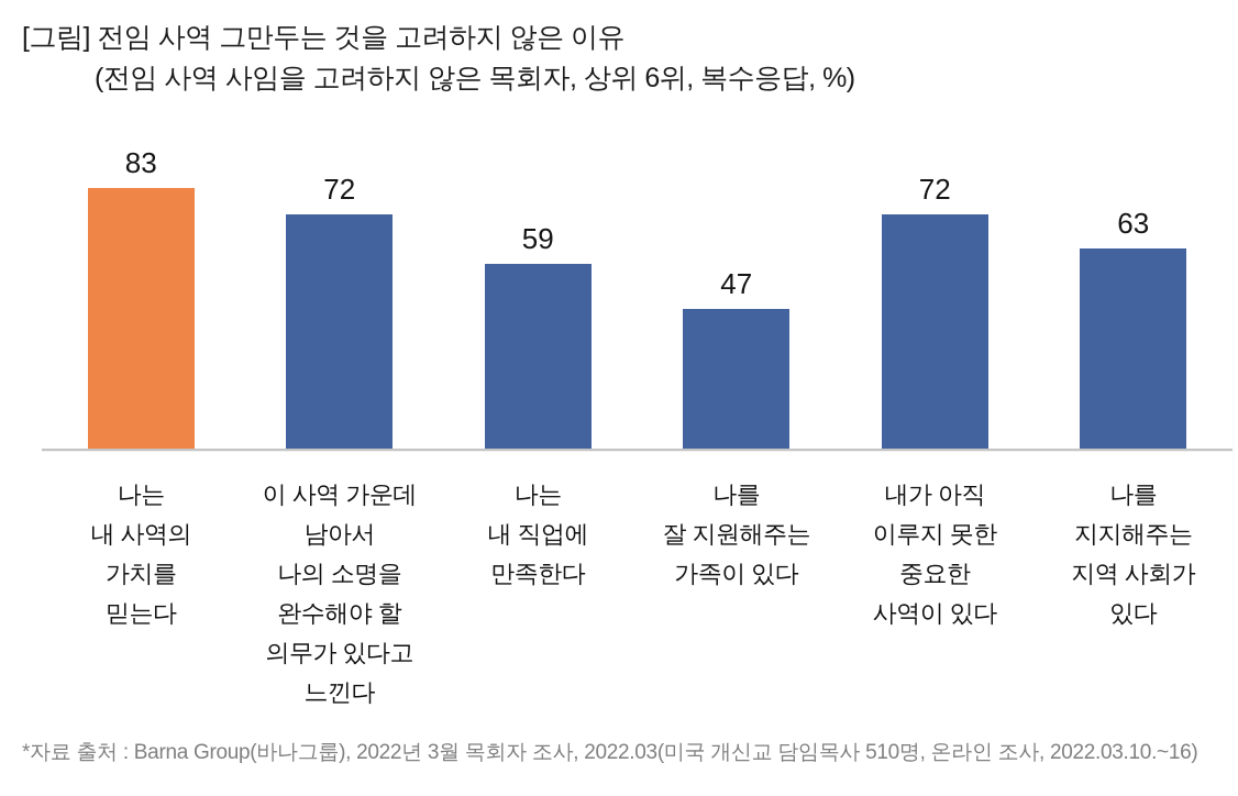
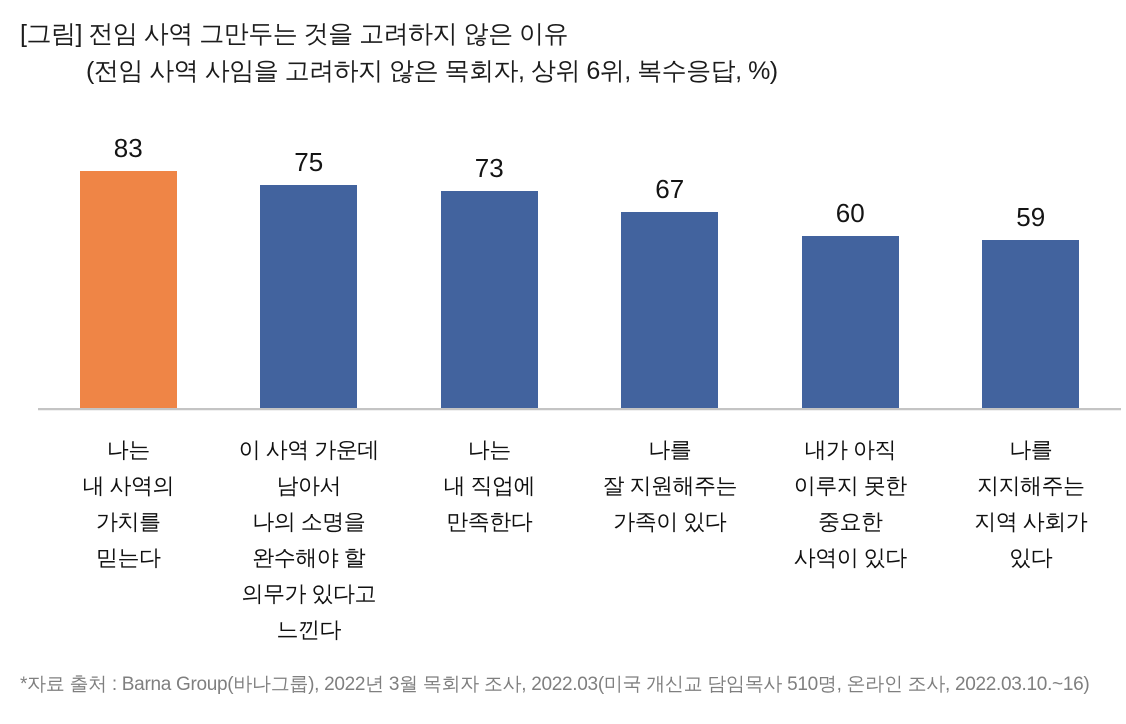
이 사역 가운데 남아서 나의 소명을 완수해야 할 의무가 있다고 느낀다: 72 -> 75
나는 내 직업에 만족한다: 59 -> 73
나를 잘 지원해주는 가족이 있다: 47 -> 67
내가 아직 이루지 못한 중요한 사역이 있다: 72 -> 60
나를 지지해주는 지역 사회가 있다: 63 -> 59
